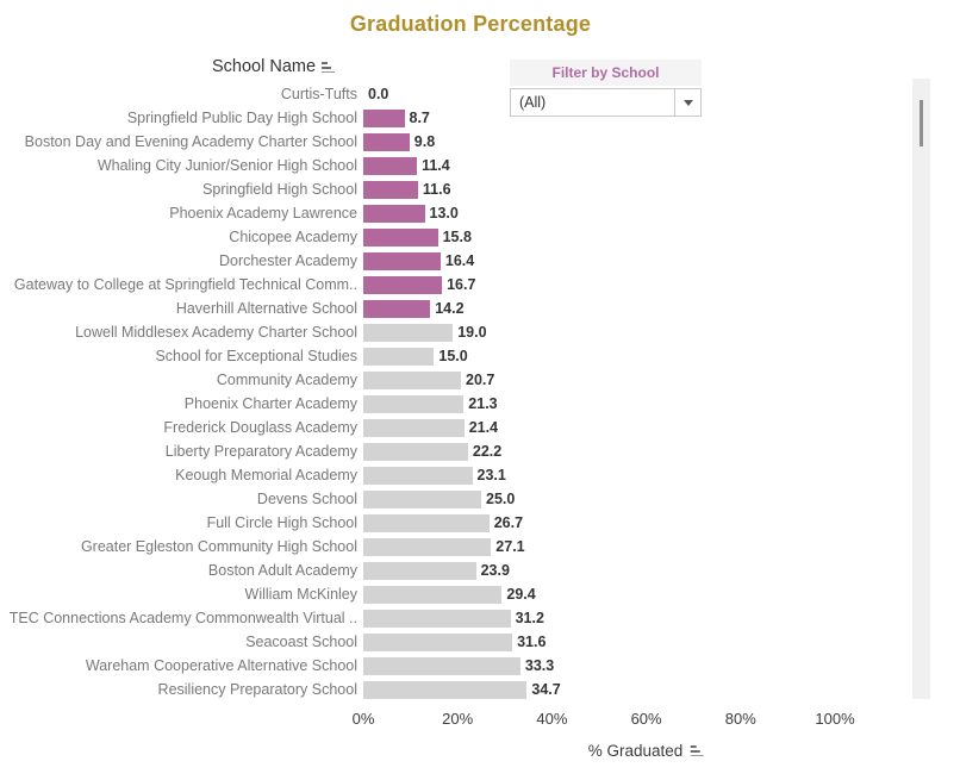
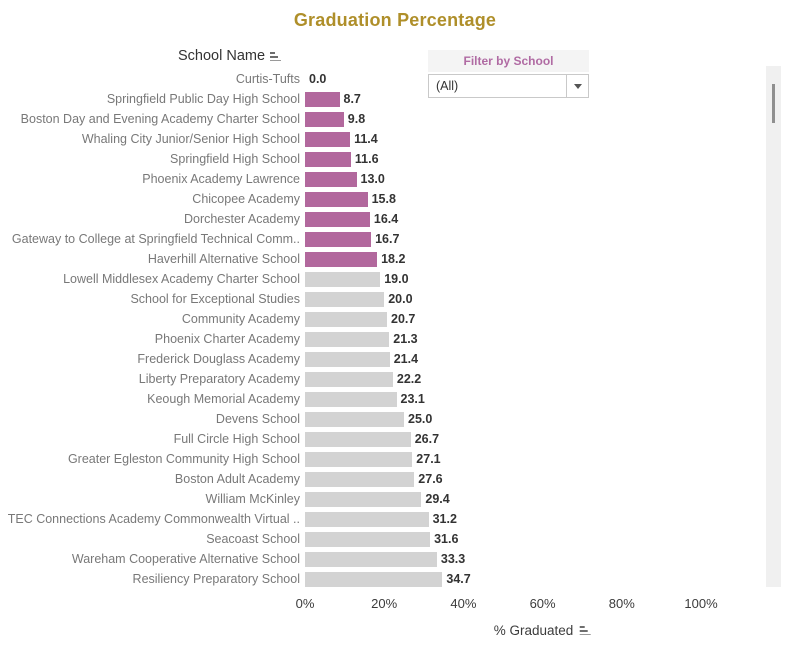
Haverhill Alternative School: 14.2 -> 18.2
School for Exceptional Studies: 15.0 -> 20.0
Boston Adult Academy: 23.9 -> 27.6
